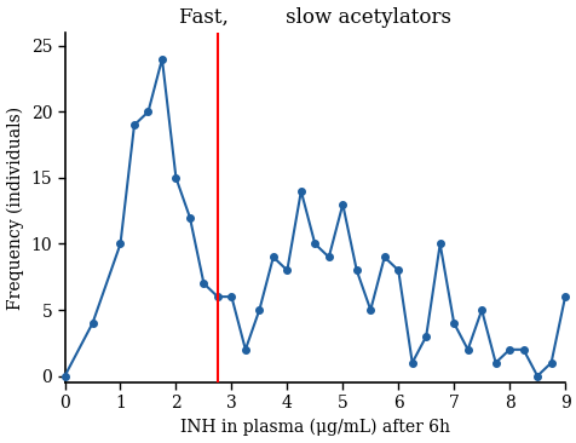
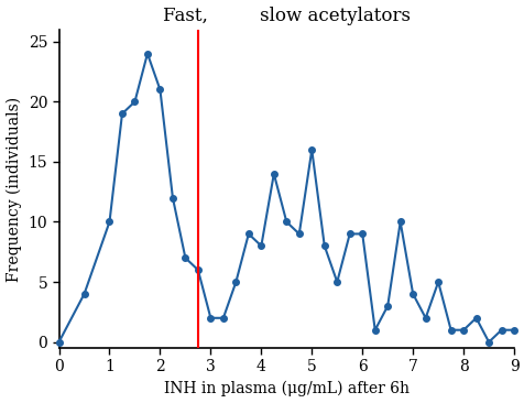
2: 15 -> 21
3: 6 -> 2
5: 13 -> 16
6: 8 -> 9
8: 2 -> 1
9: 6 -> 1
